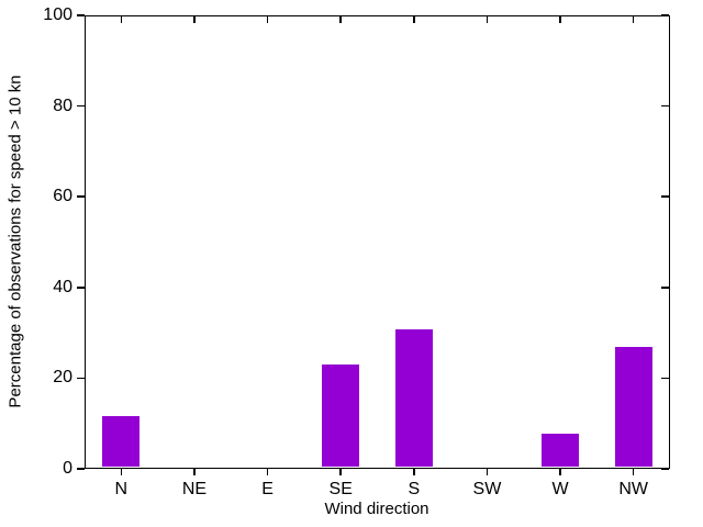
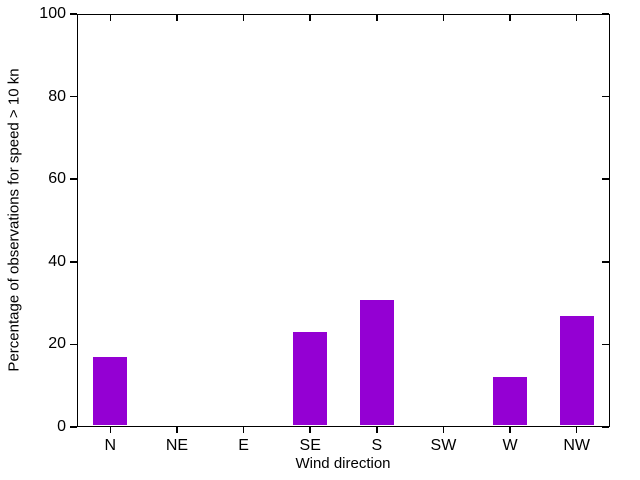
N: 12 -> 17
W: 8 -> 12
